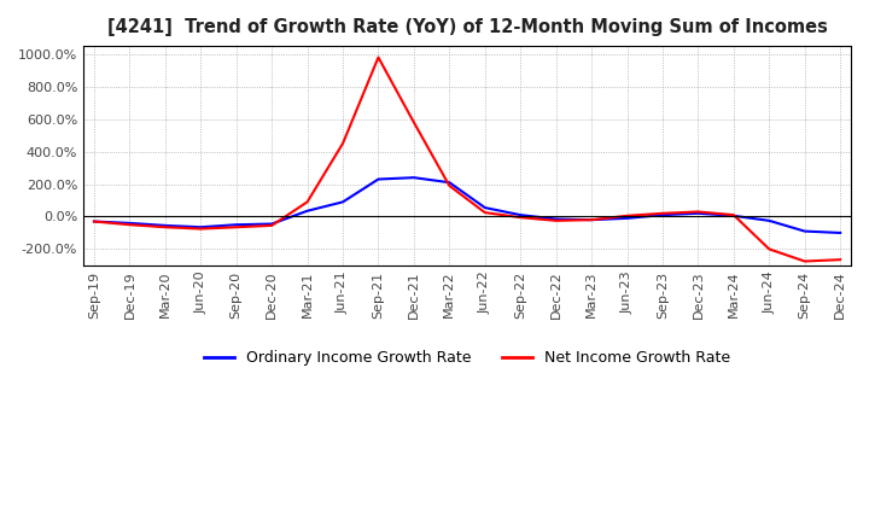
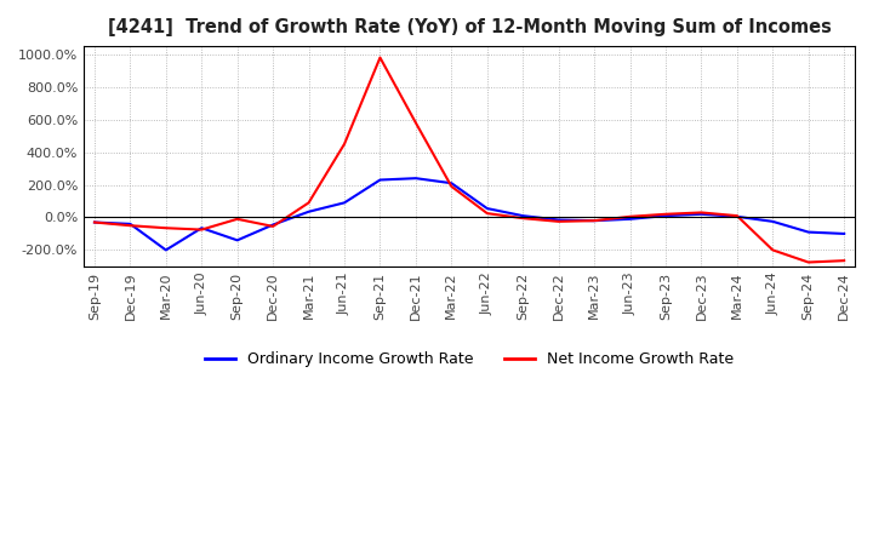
Ordinary Income Growth Rate/Mar-20: -60% -> -200%
Ordinary Income Growth Rate/Sep-20: -50% -> -140%
Net Income Growth Rate/Sep-20: -60% -> -10%
